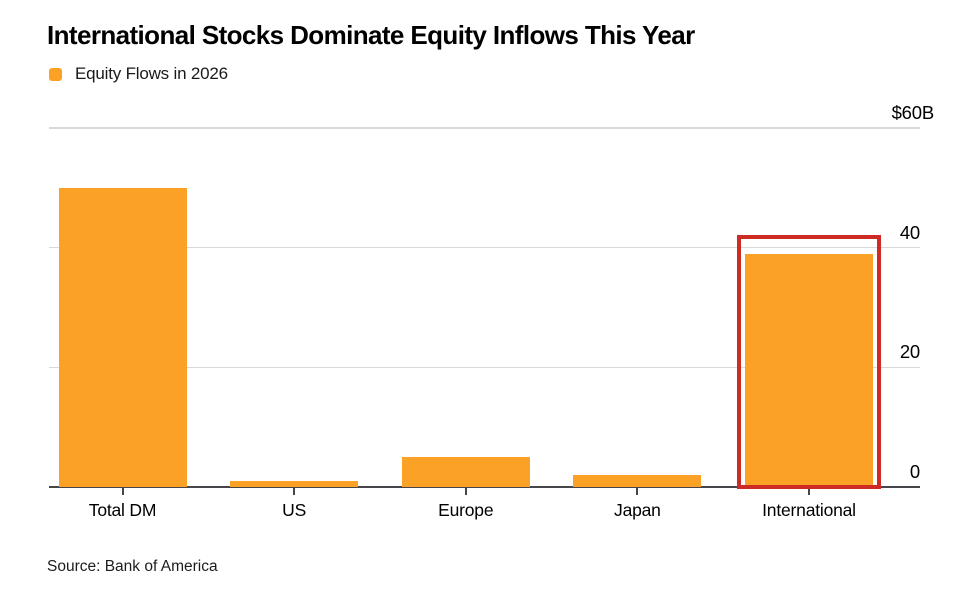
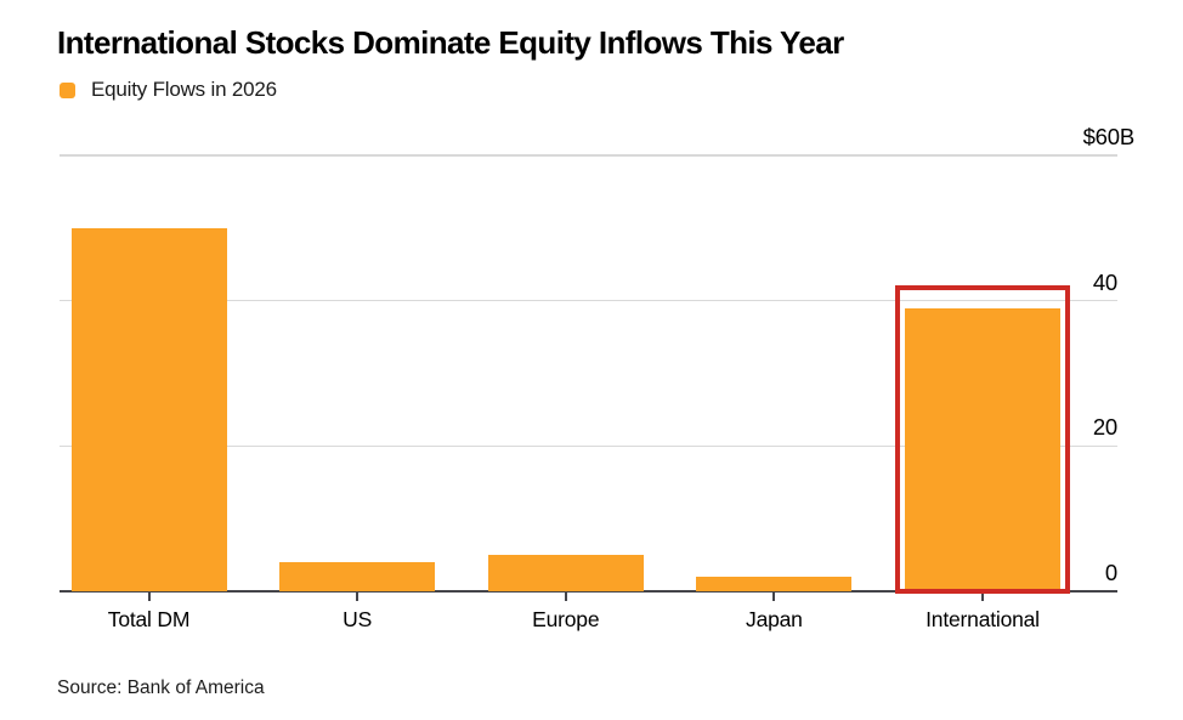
US: 1 -> 4
